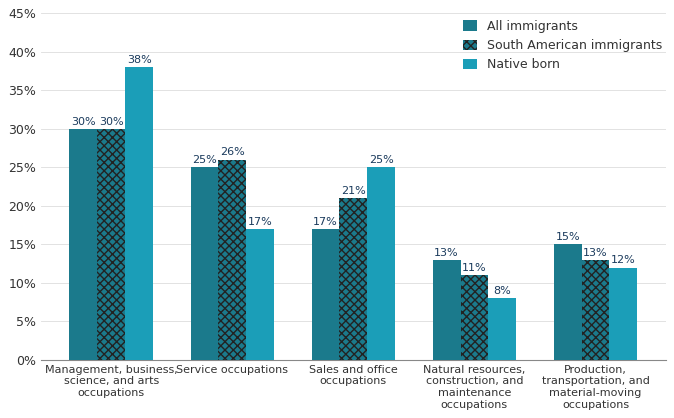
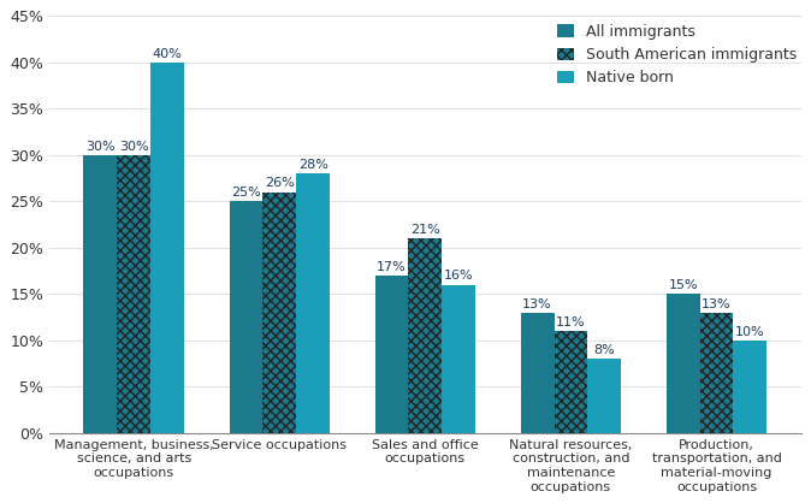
Native born/Management, business, science, and arts occupations: 38% -> 40%
Native born/Service occupations: 17% -> 28%
Native born/Sales and office occupations: 25% -> 16%
Native born/Production, transportation, and material-moving occupations: 12% -> 10%
